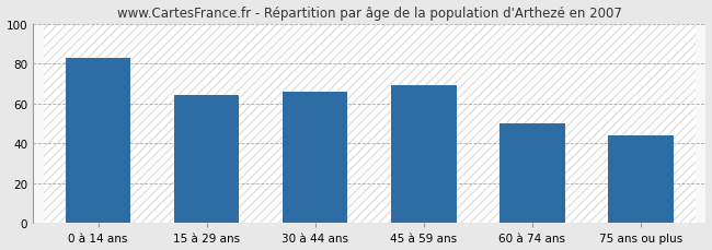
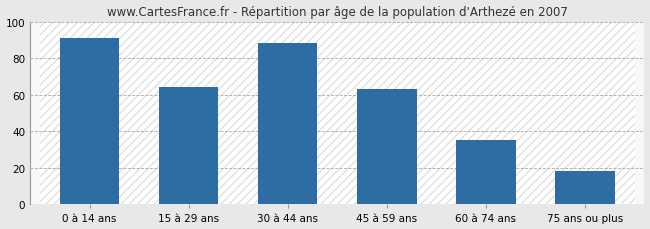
0 à 14 ans: 83 -> 91
30 à 44 ans: 66 -> 88
45 à 59 ans: 69 -> 63
60 à 74 ans: 50 -> 35
75 ans ou plus: 44 -> 18
